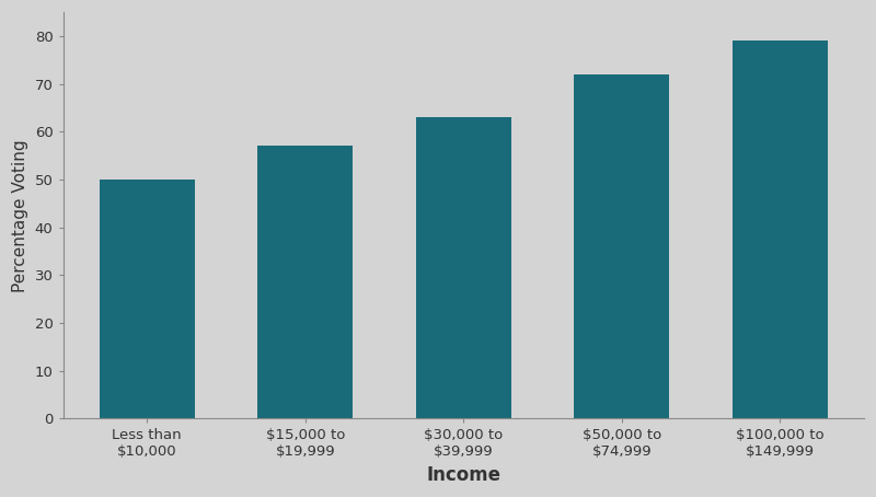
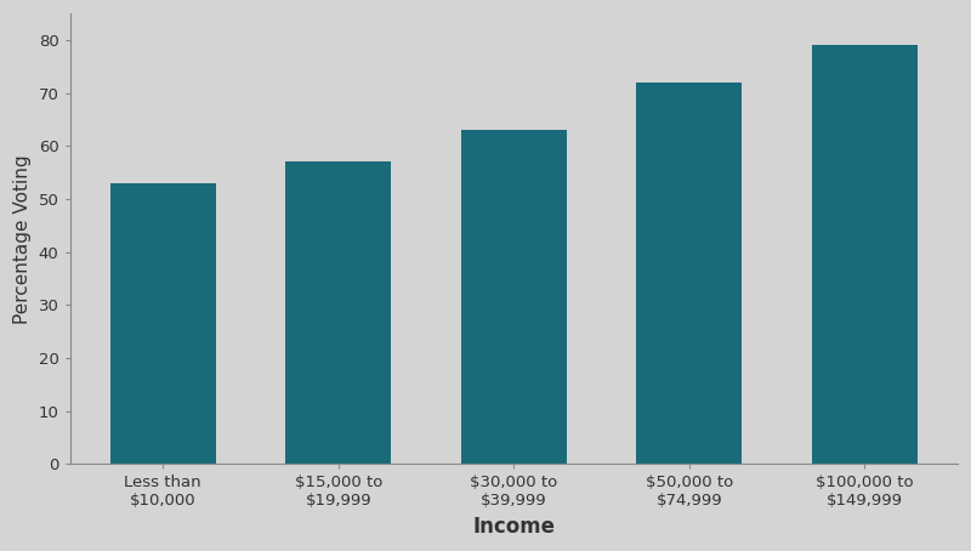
Less than $10,000: 50 -> 53
